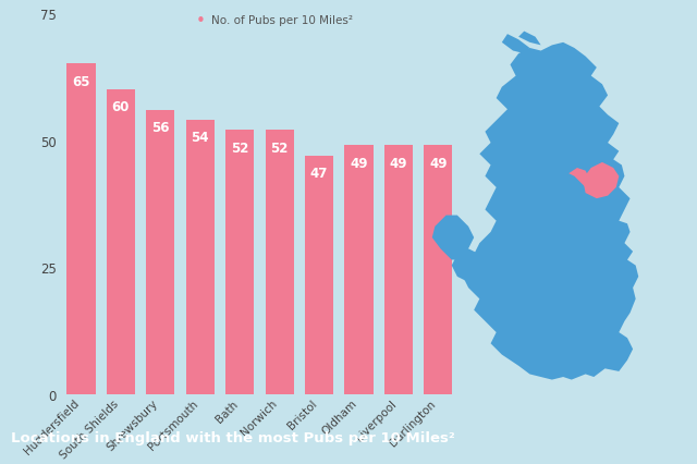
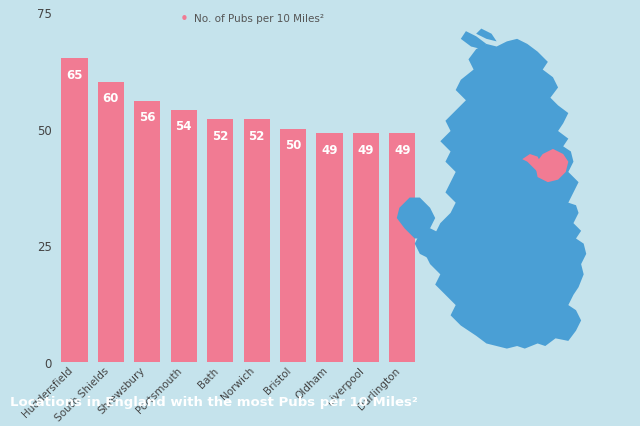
Bristol: 47 -> 50
